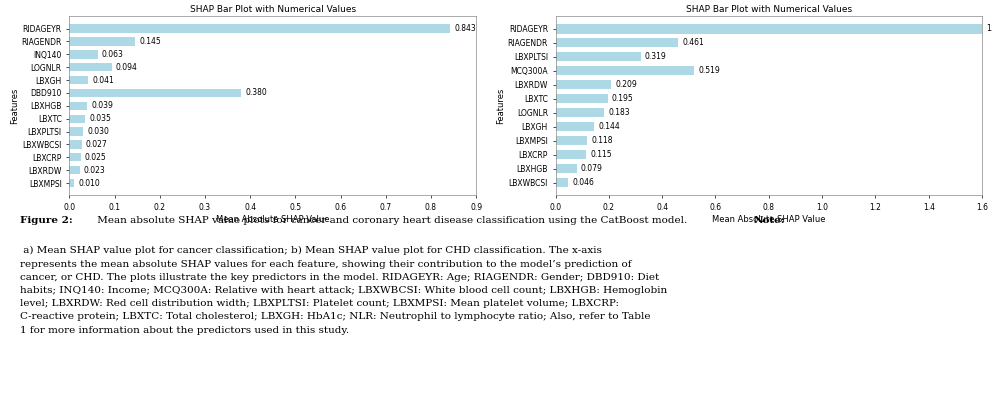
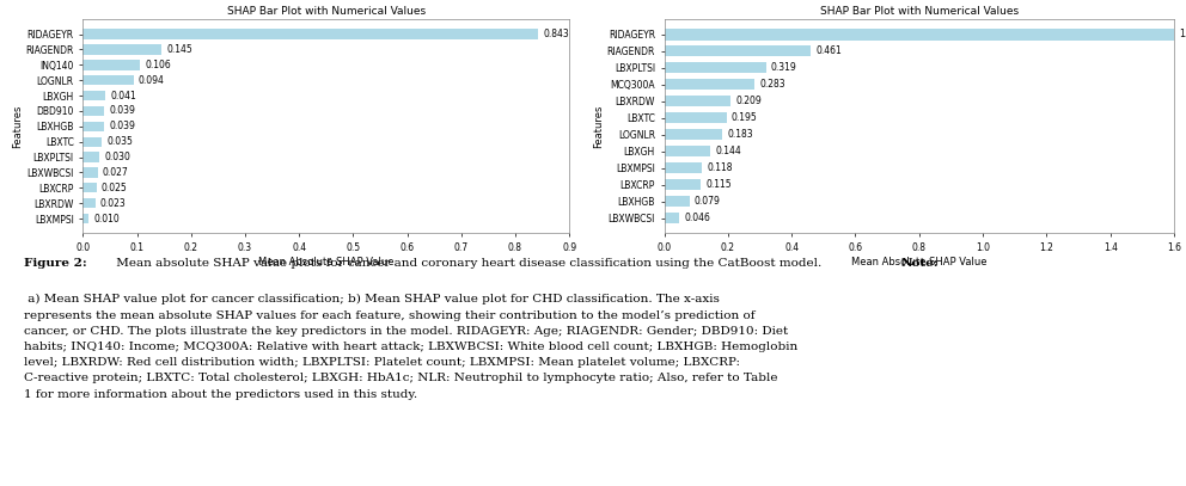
INQ140: 0.063 -> 0.106
DBD910: 0.380 -> 0.039
MCQ300A: 0.519 -> 0.283
